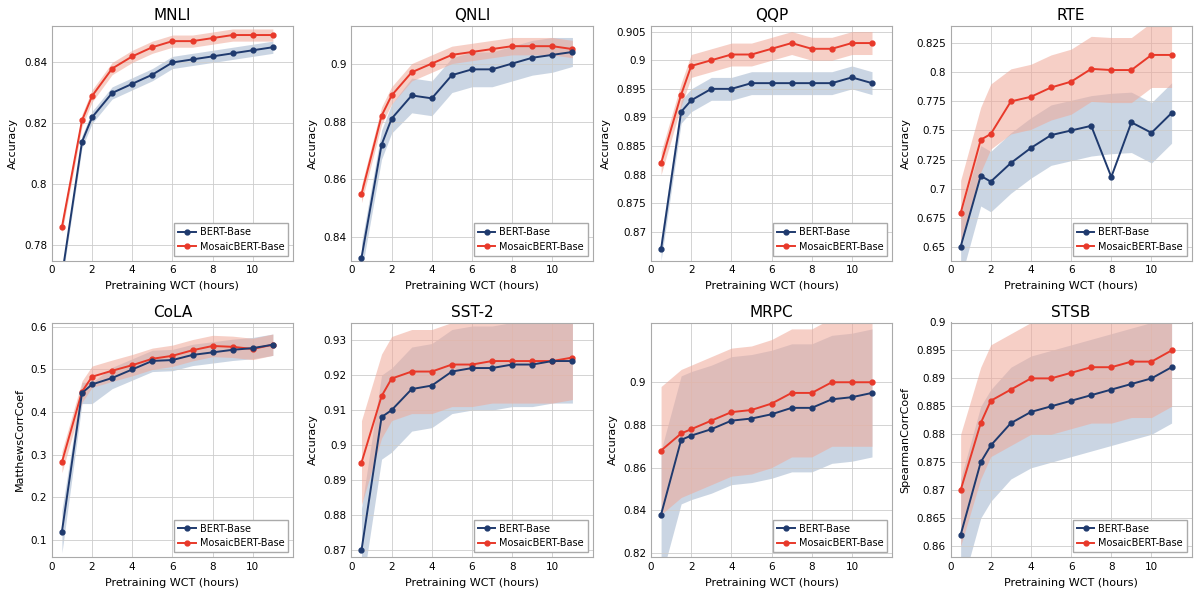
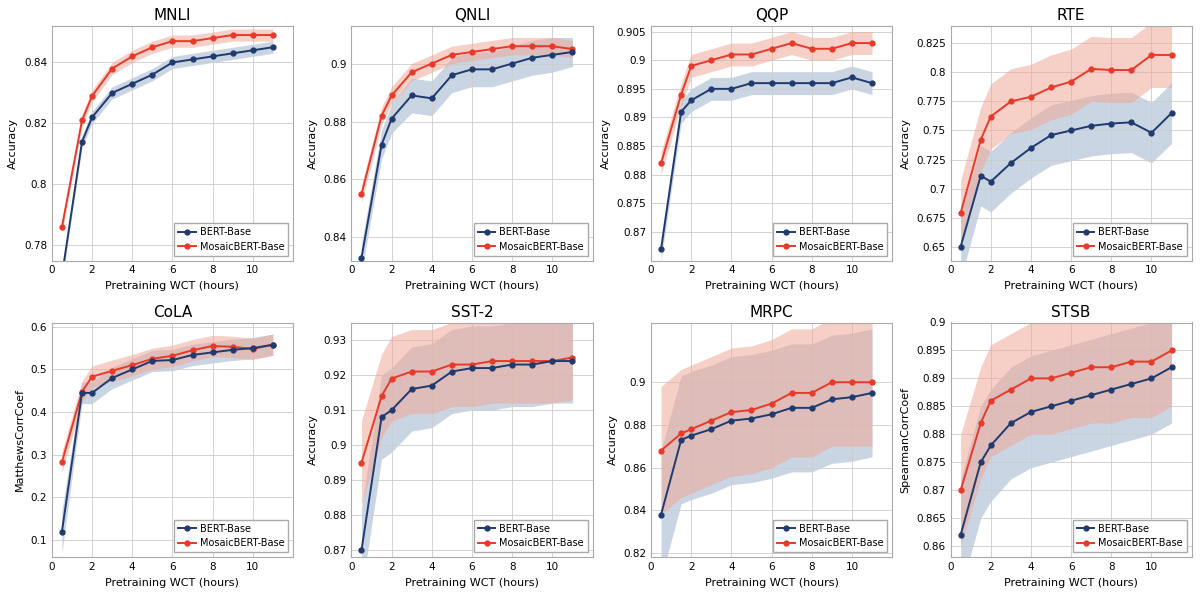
RTE/MosaicBERT-Base/2: 0.747 -> 0.762
RTE/BERT-Base/8: 0.710 -> 0.756
CoLA/BERT-Base/2: 0.465 -> 0.445
